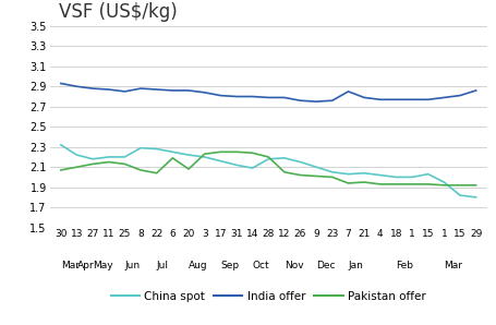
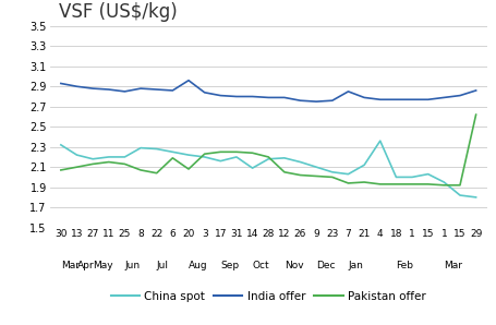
India offer/20: 2.86 -> 2.96
China spot/31: 2.12 -> 2.20
China spot/21: 2.04 -> 2.12
China spot/4: 2.02 -> 2.36
Pakistan offer/29: 1.92 -> 2.62
